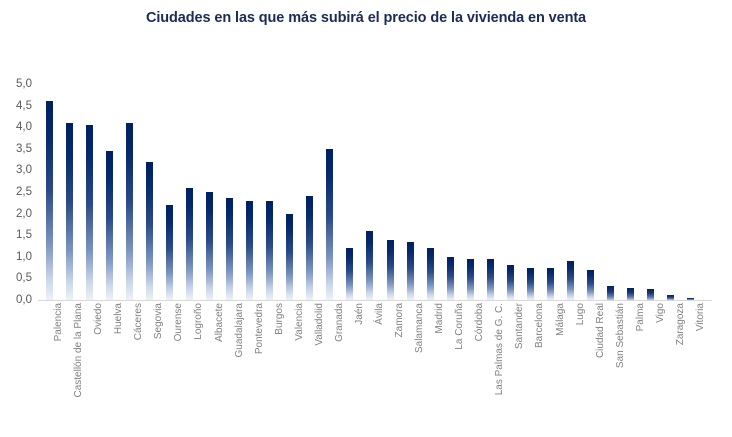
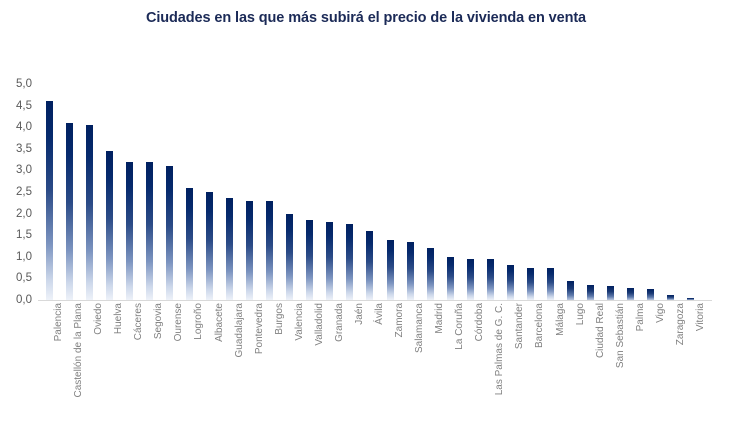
Cáceres: 4,1 -> 3,2
Ourense: 2,2 -> 3,1
Valladolid: 2,4 -> 1,9
Granada: 3,5 -> 1,8
Jaén: 1,2 -> 1,8
Lugo: 0,9 -> 0,5
Ciudad Real: 0,7 -> 0,3
